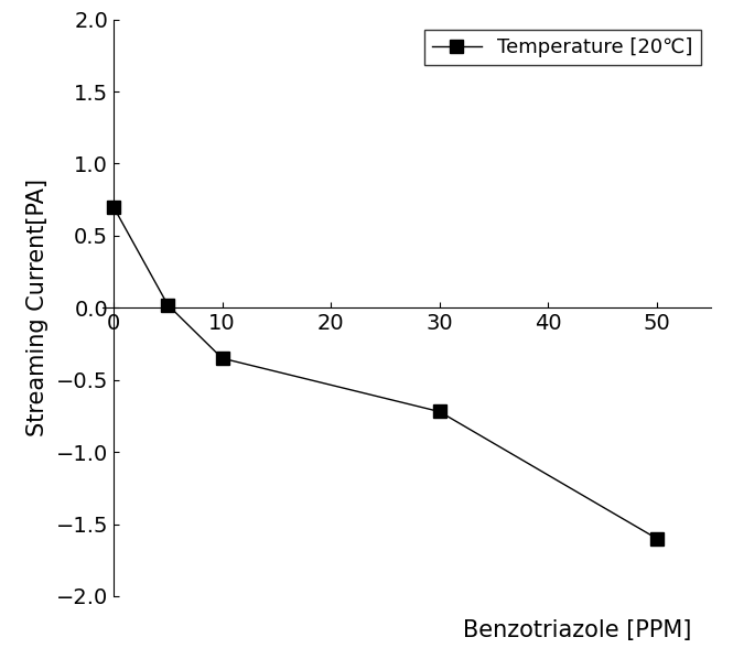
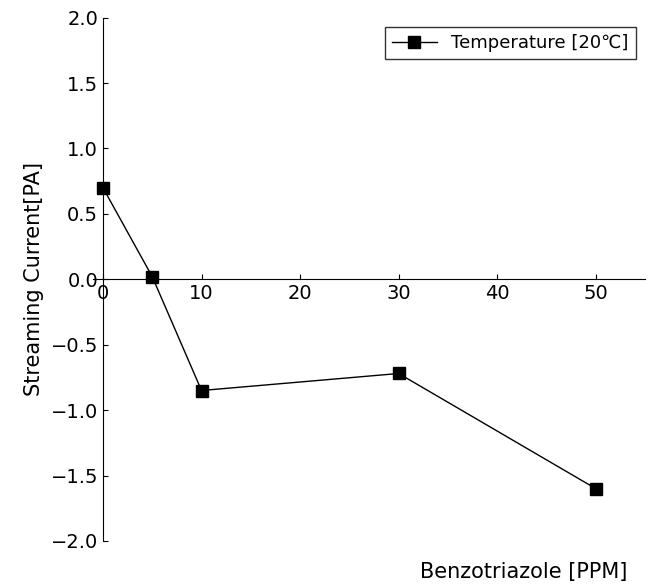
10: -0.35 -> -0.85
